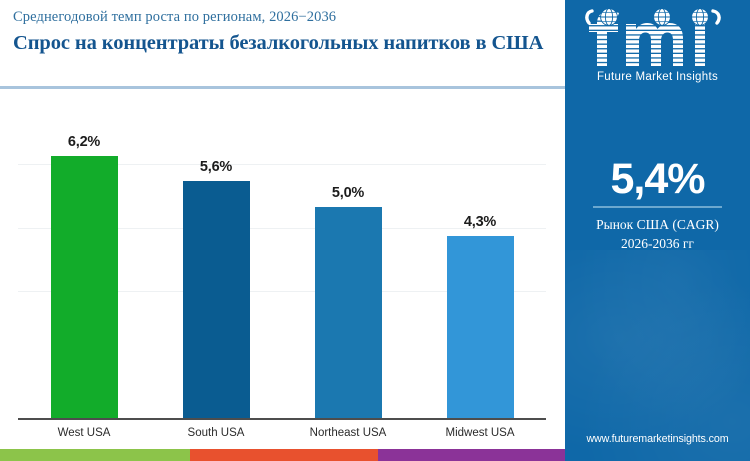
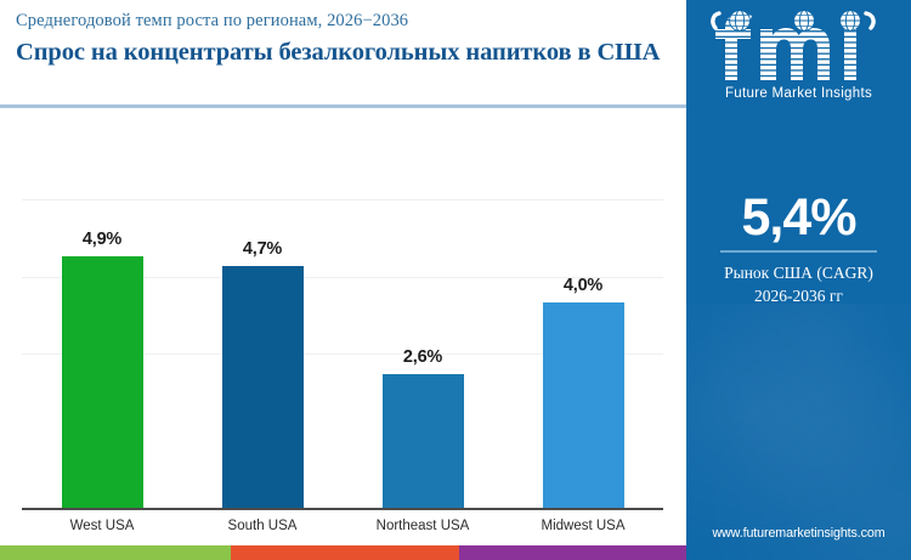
West USA: 6,2% -> 4,9%
South USA: 5,6% -> 4,7%
Northeast USA: 5,0% -> 2,6%
Midwest USA: 4,3% -> 4,0%
